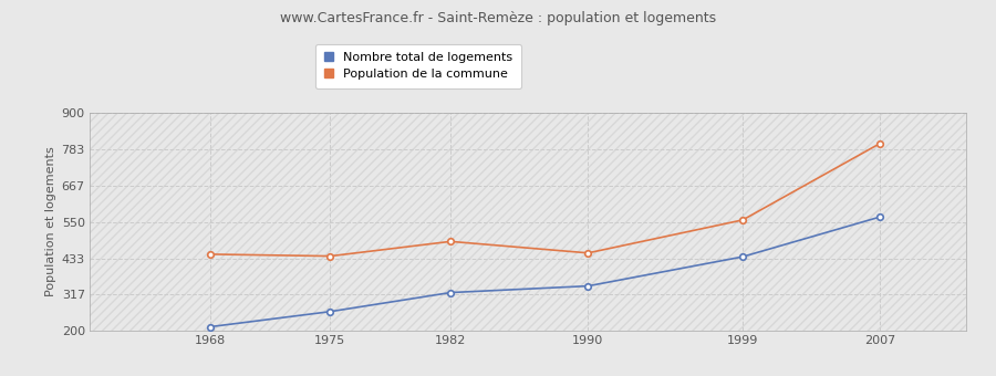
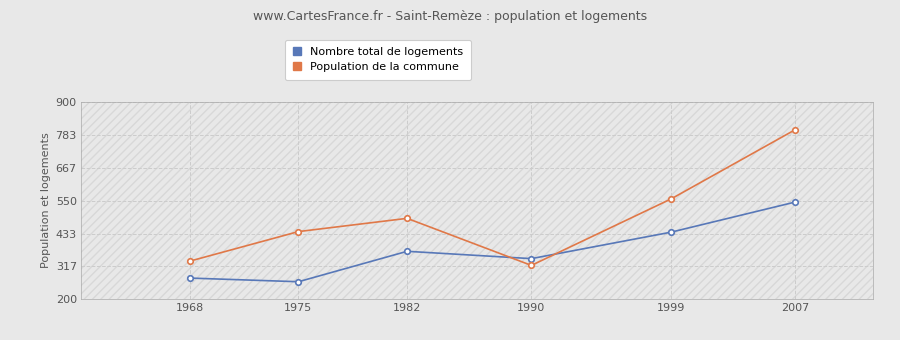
Nombre total de logements/1968: 213 -> 275
Population de la commune/1968: 446 -> 335
Nombre total de logements/1982: 323 -> 370
Population de la commune/1990: 450 -> 320
Nombre total de logements/2007: 566 -> 545
